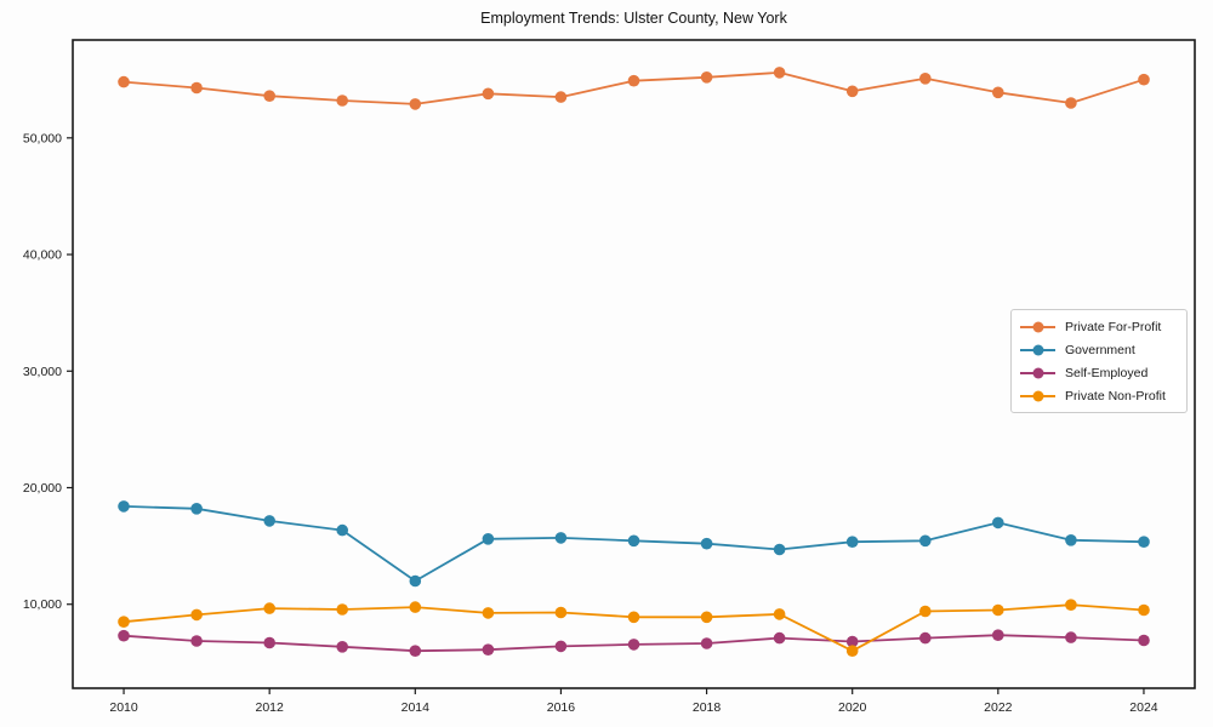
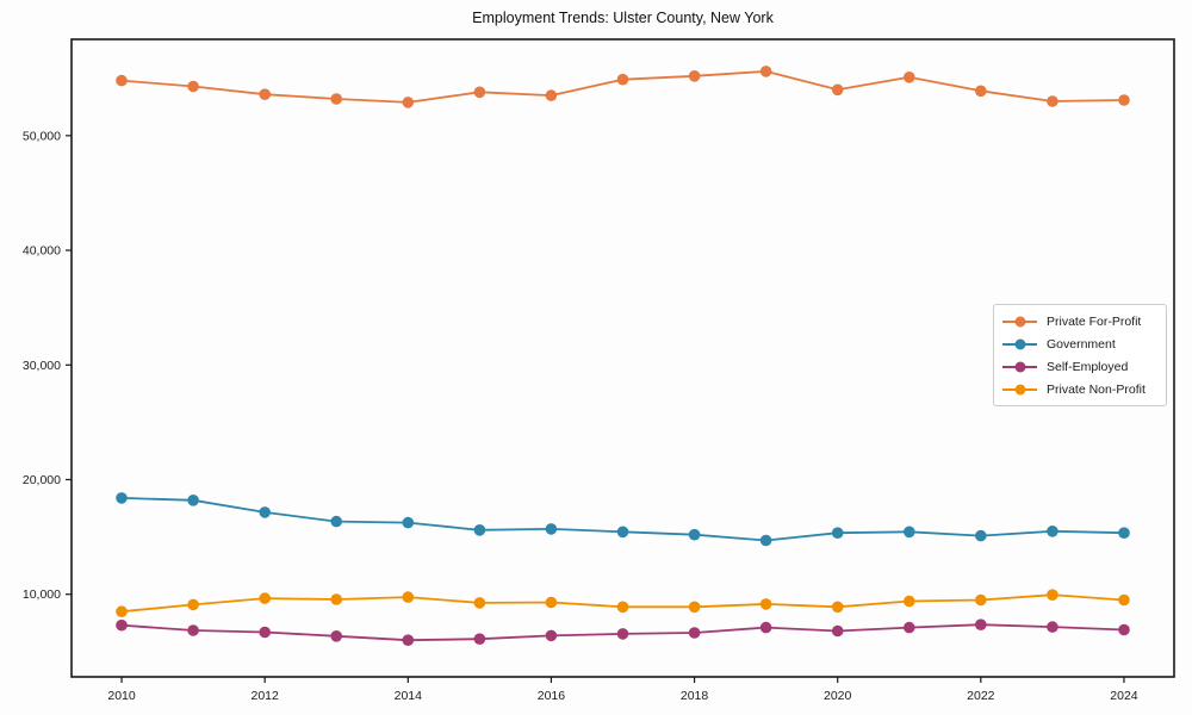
Government/2014: 12000 -> 16000
Private Non-Profit/2020: 6000 -> 9000
Government/2022: 17000 -> 15000
Private For-Profit/2024: 55000 -> 53000
